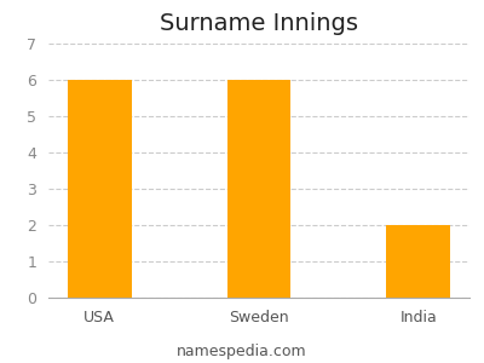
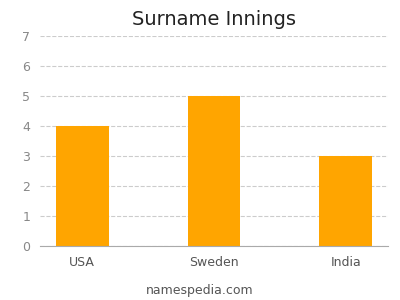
USA: 6 -> 4
Sweden: 6 -> 5
India: 2 -> 3
